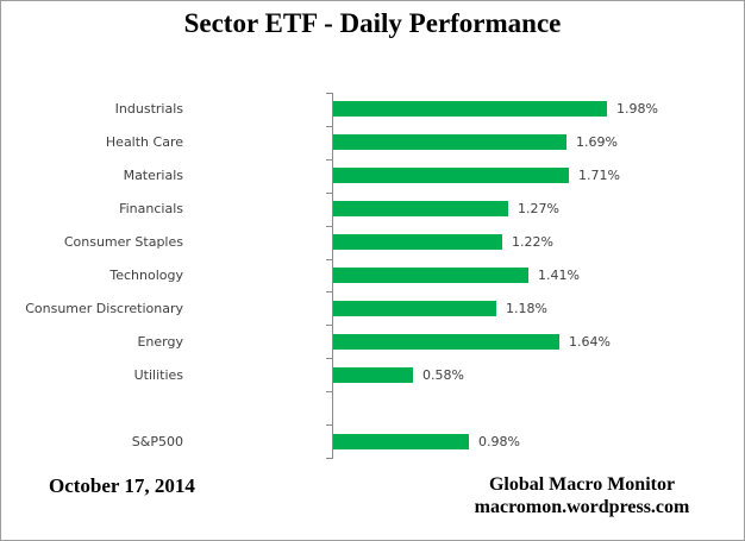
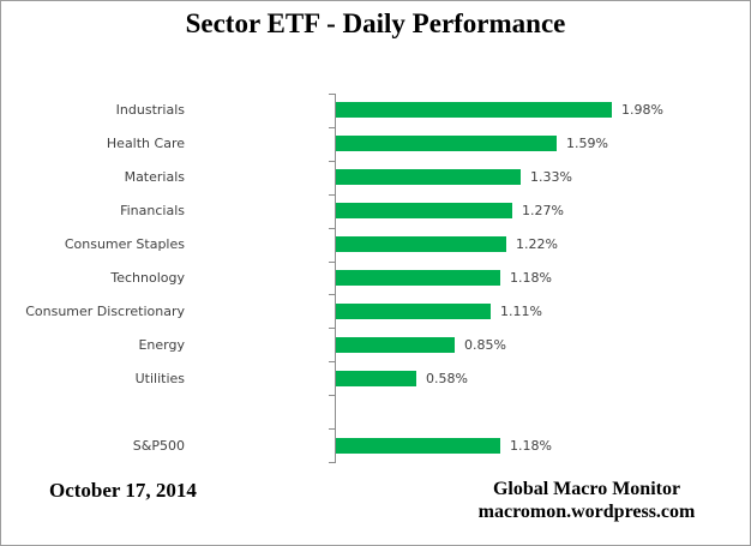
Health Care: 1.69% -> 1.59%
Materials: 1.71% -> 1.33%
Technology: 1.41% -> 1.18%
Consumer Discretionary: 1.18% -> 1.11%
Energy: 1.64% -> 0.85%
S&P500: 0.98% -> 1.18%
